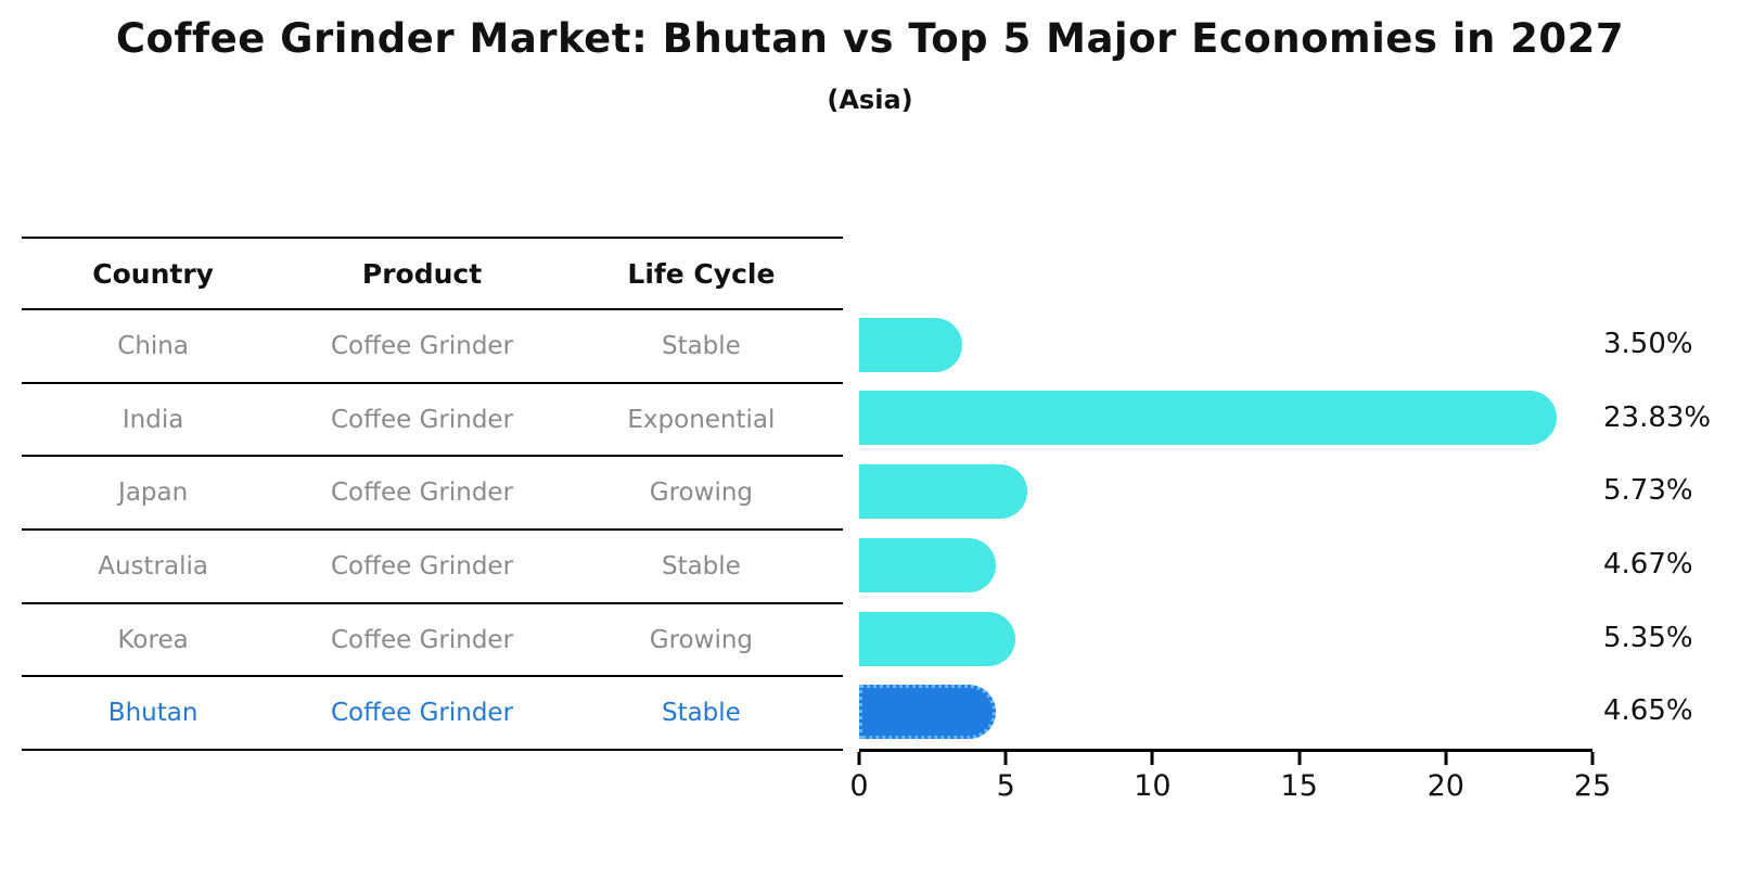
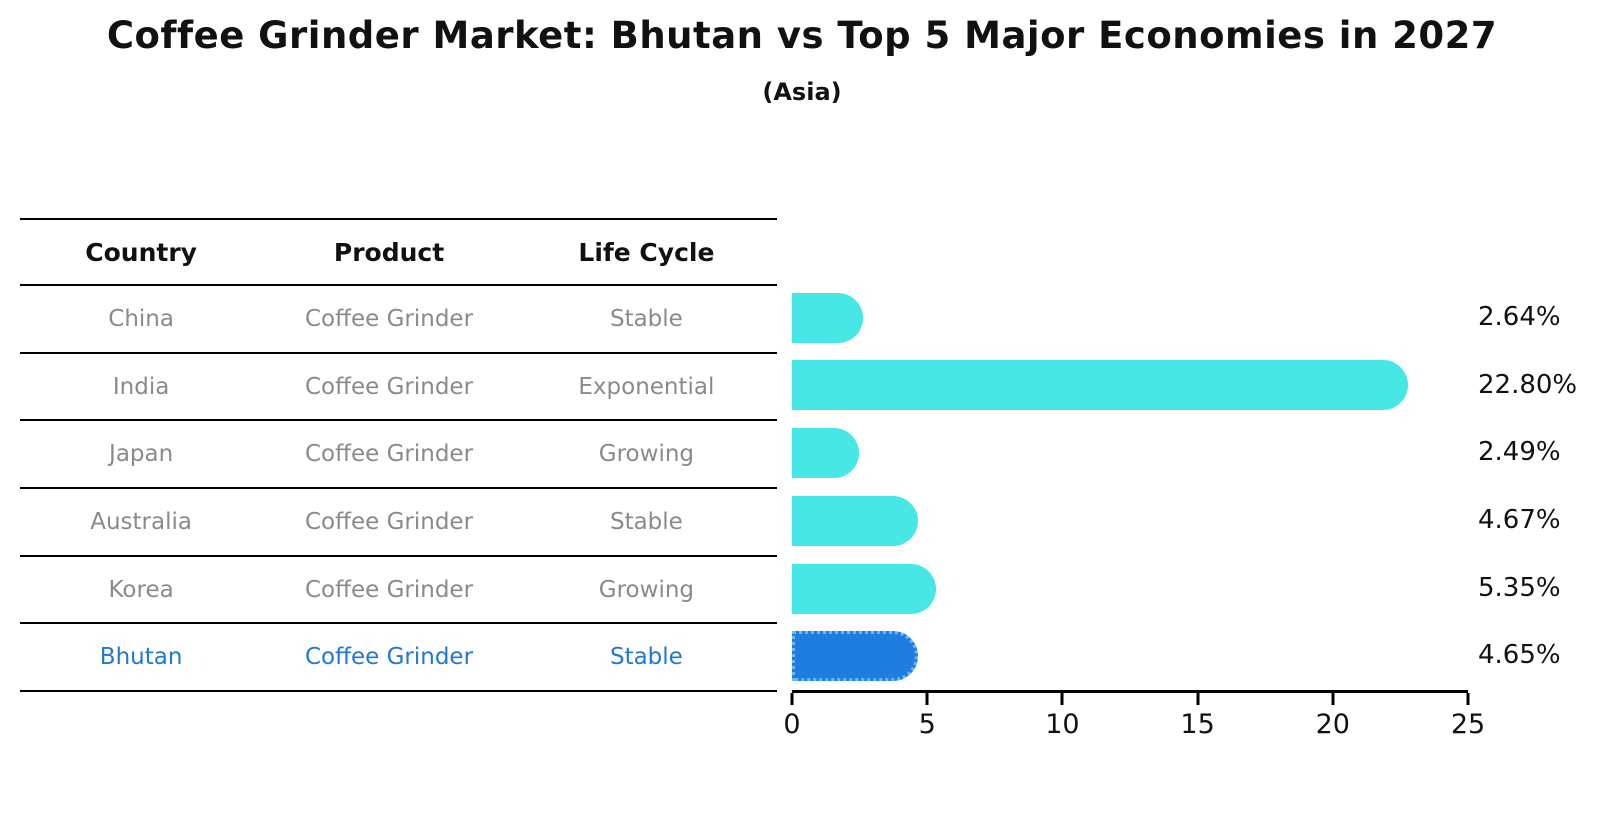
China: 3.50% -> 2.64%
India: 23.83% -> 22.80%
Japan: 5.73% -> 2.49%
